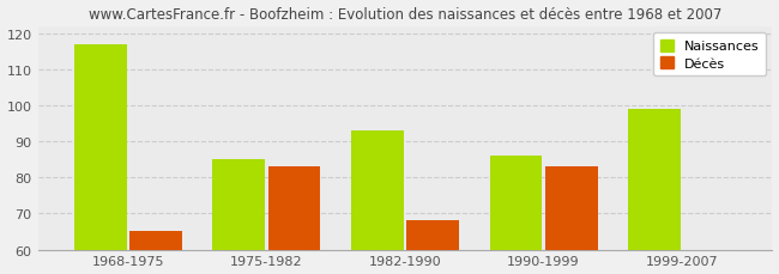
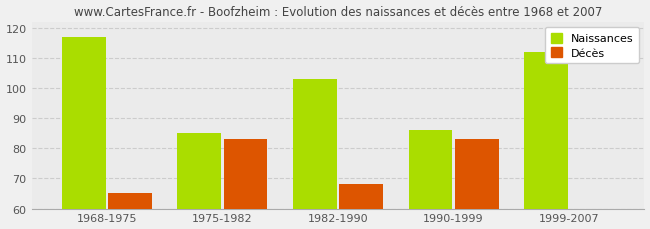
Naissances/1982-1990: 93 -> 103
Naissances/1999-2007: 99 -> 112
